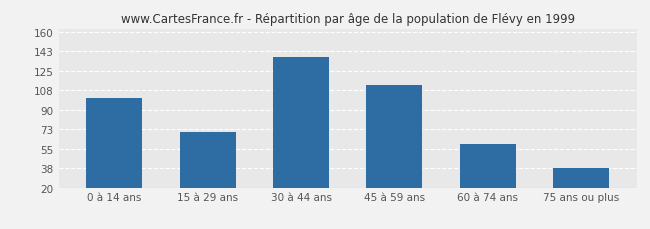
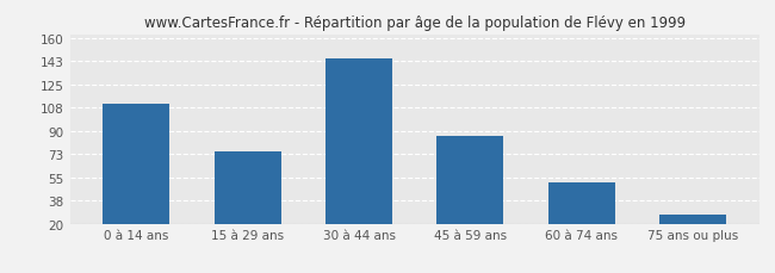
0 à 14 ans: 101 -> 111
15 à 29 ans: 70 -> 75
30 à 44 ans: 138 -> 145
45 à 59 ans: 112 -> 86
60 à 74 ans: 59 -> 51
75 ans ou plus: 38 -> 27
